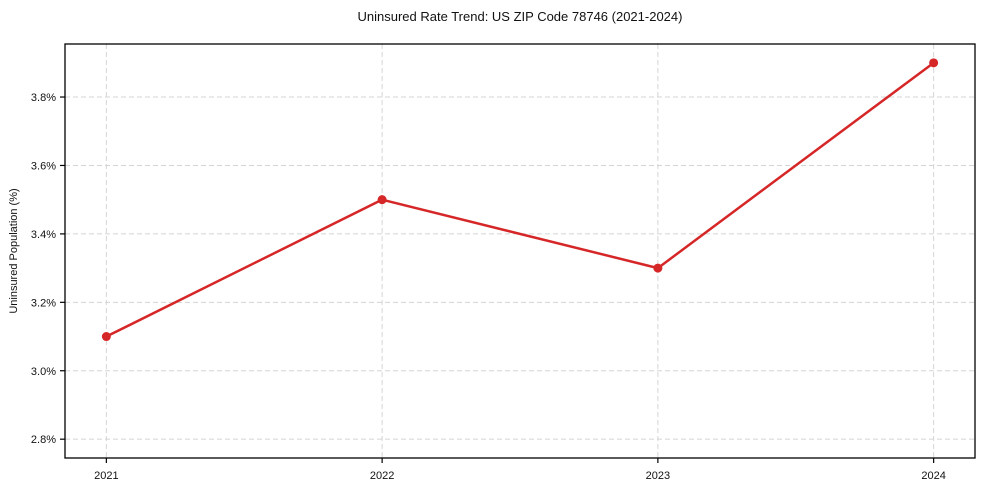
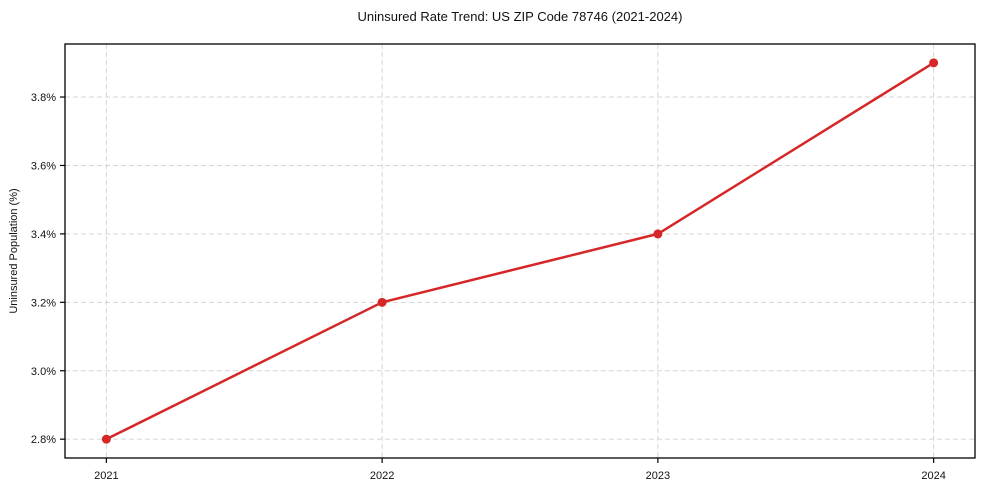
2021: 3.1% -> 2.8%
2022: 3.5% -> 3.2%
2023: 3.3% -> 3.4%
